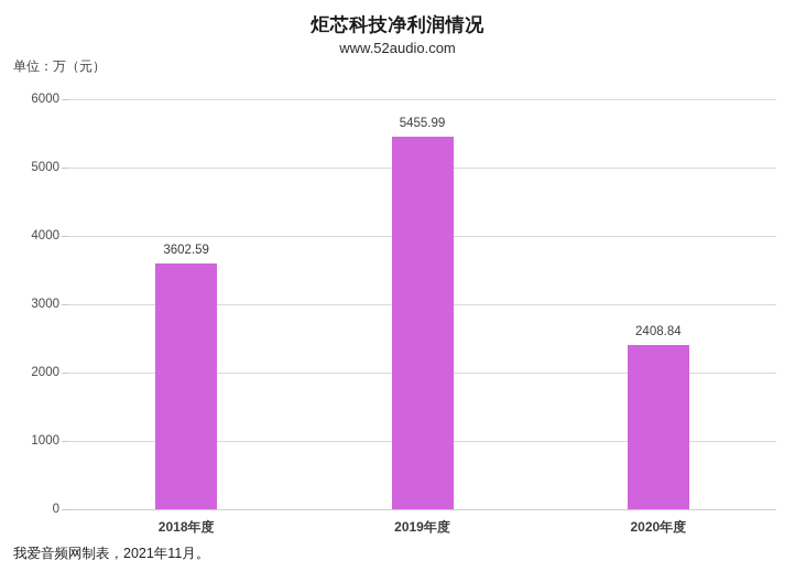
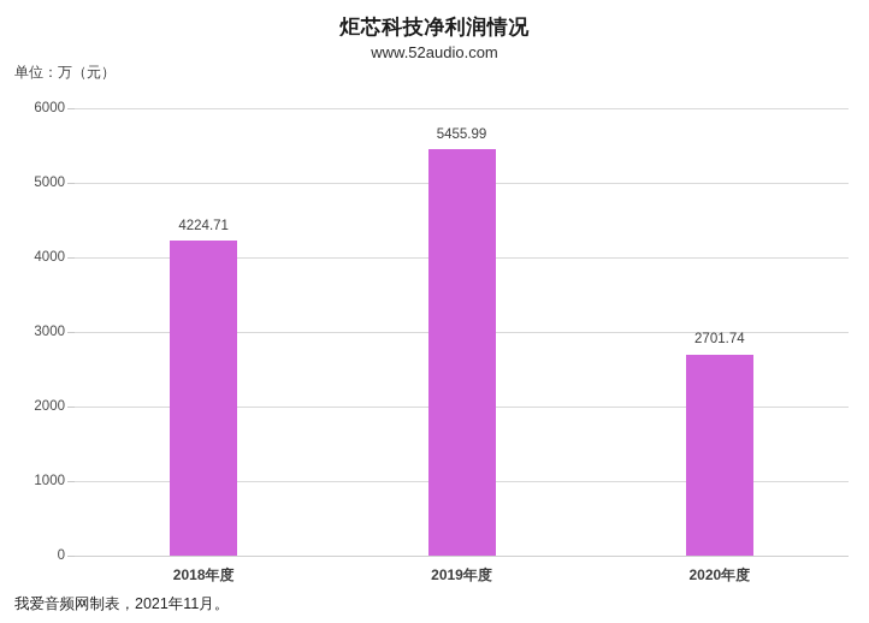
2018年度: 3602.59 -> 4224.71
2020年度: 2408.84 -> 2701.74
